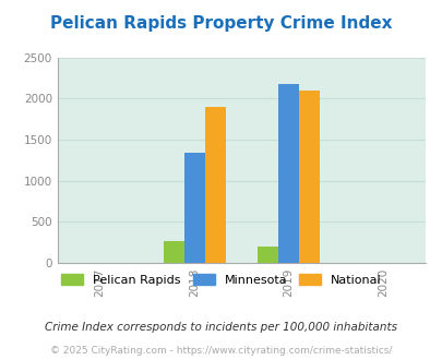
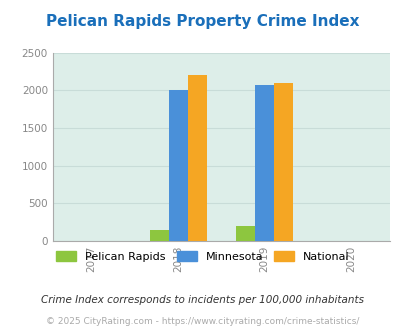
Pelican Rapids/2018: 260 -> 150
Minnesota/2018: 1340 -> 2000
National/2018: 1900 -> 2200
Minnesota/2019: 2180 -> 2080
